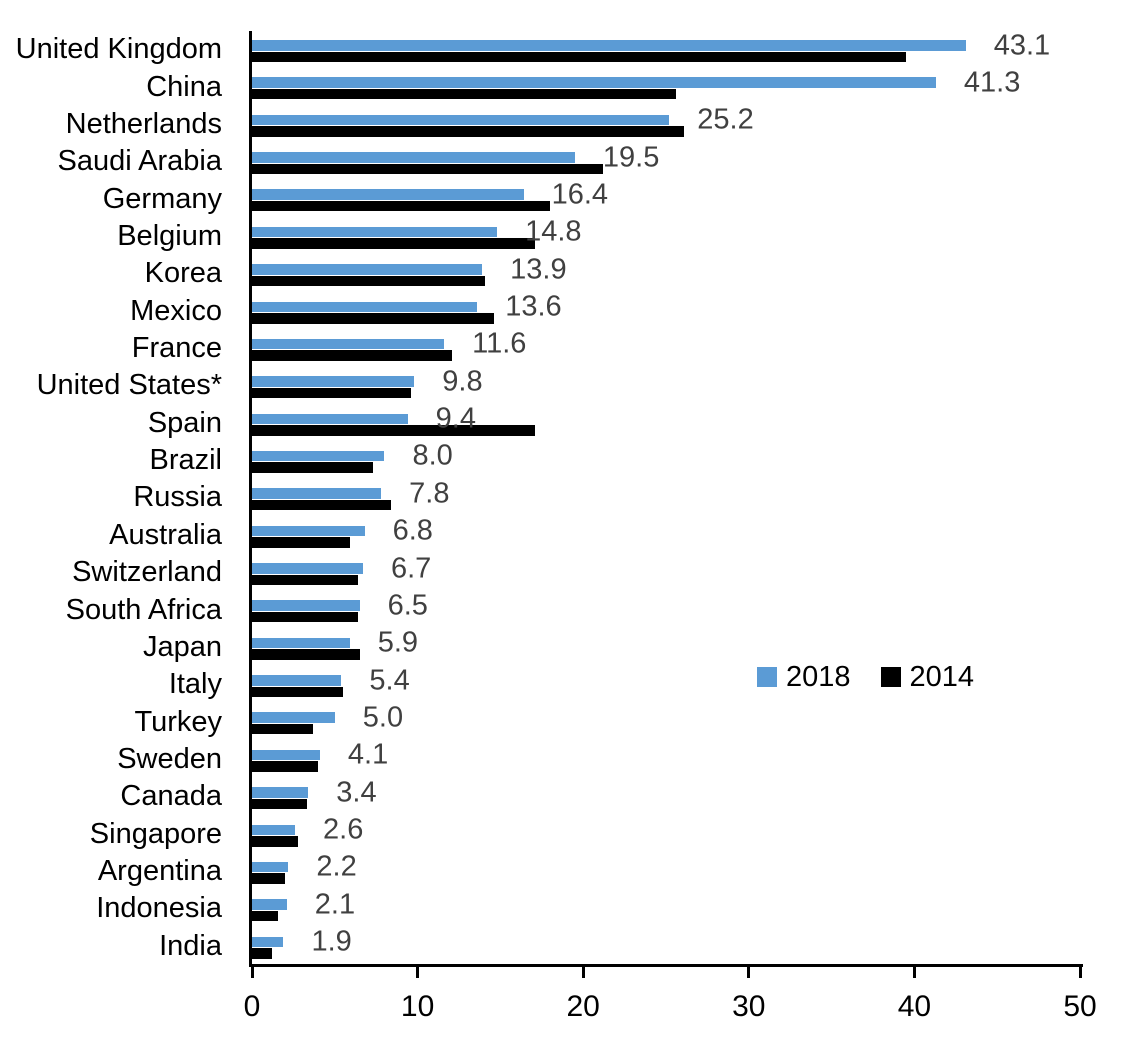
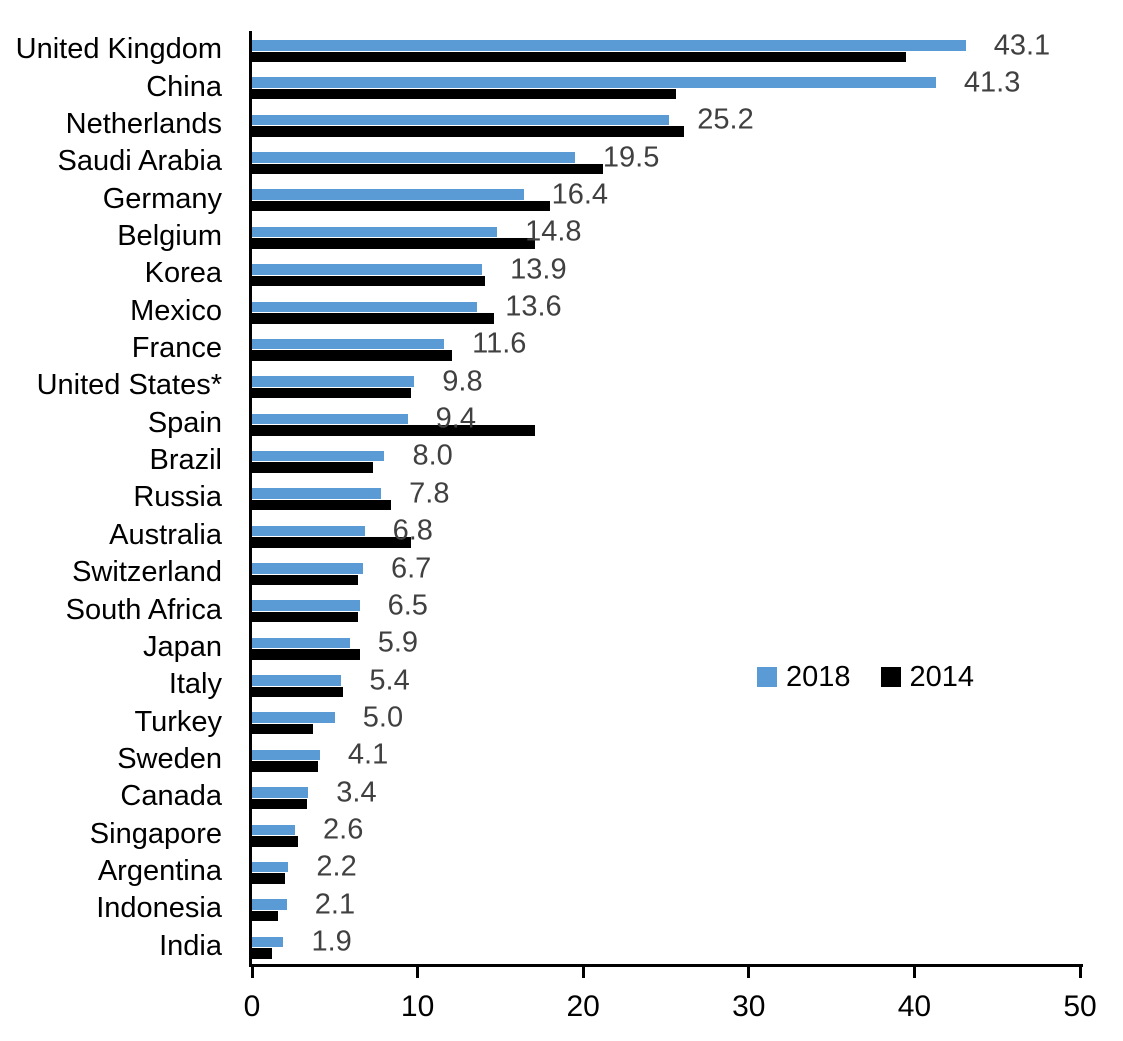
2014/Australia: 5.9 -> 9.6
